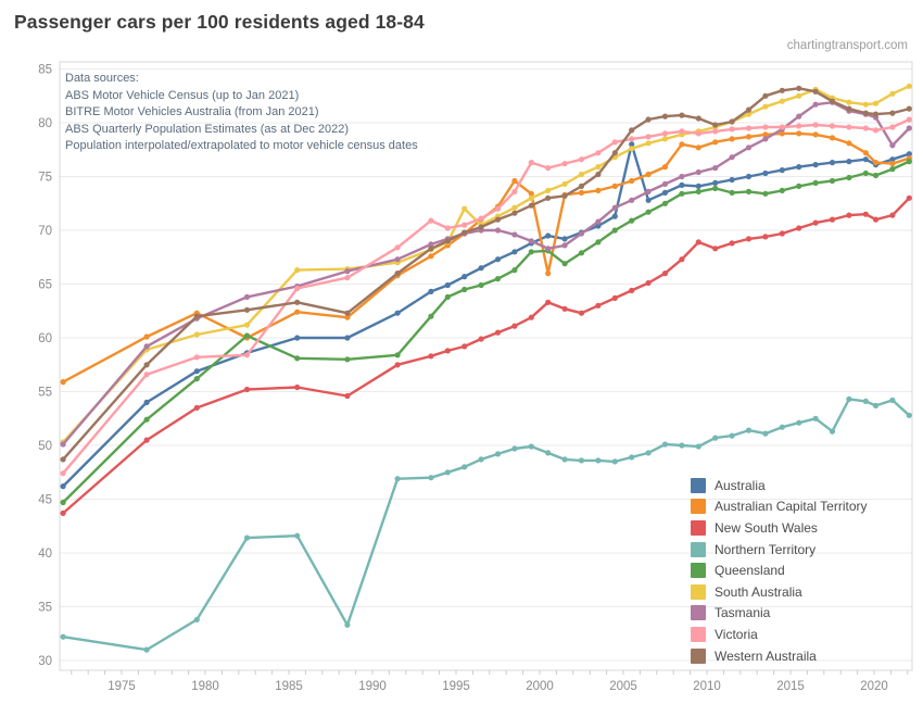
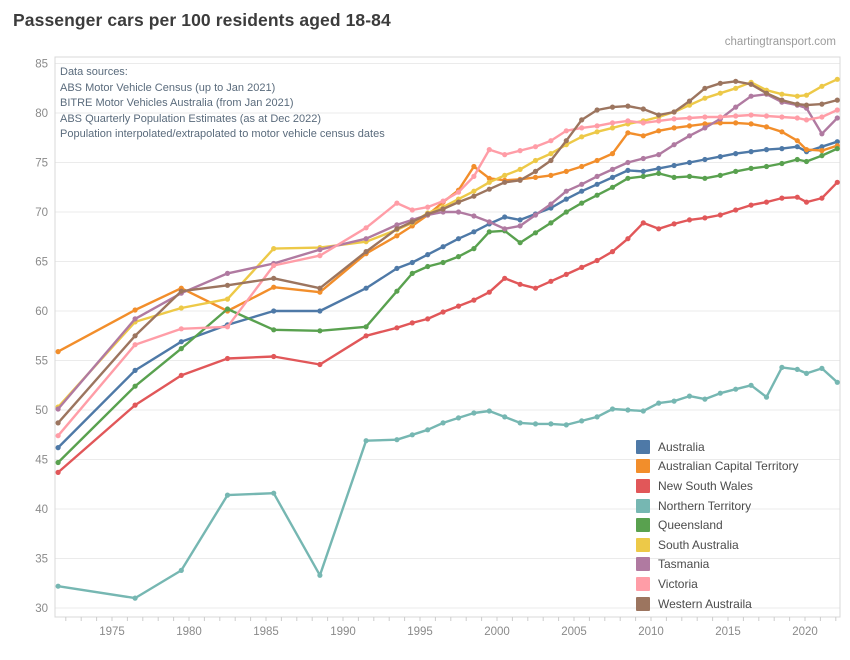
South Australia/1995: 72 -> 70
Australian Capital Territory/2000: 66 -> 73
Australia/2005: 78 -> 72
